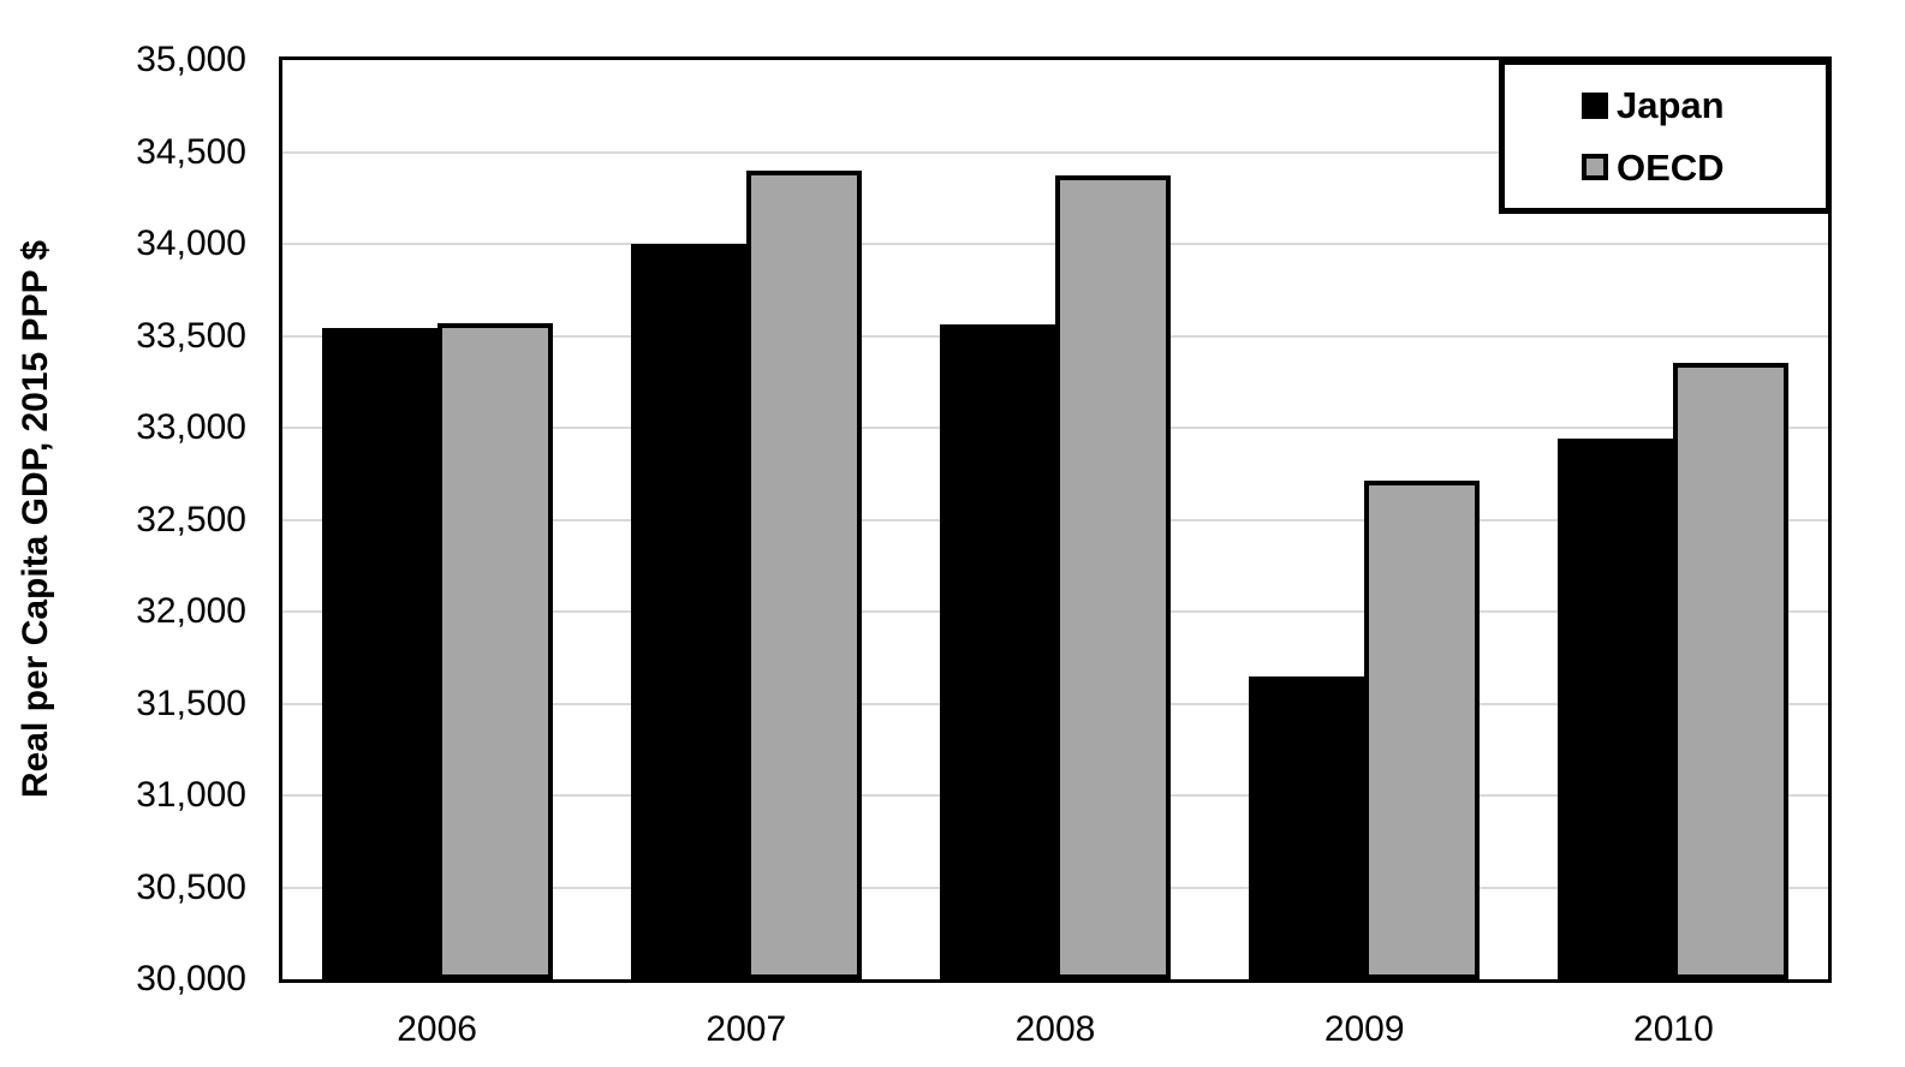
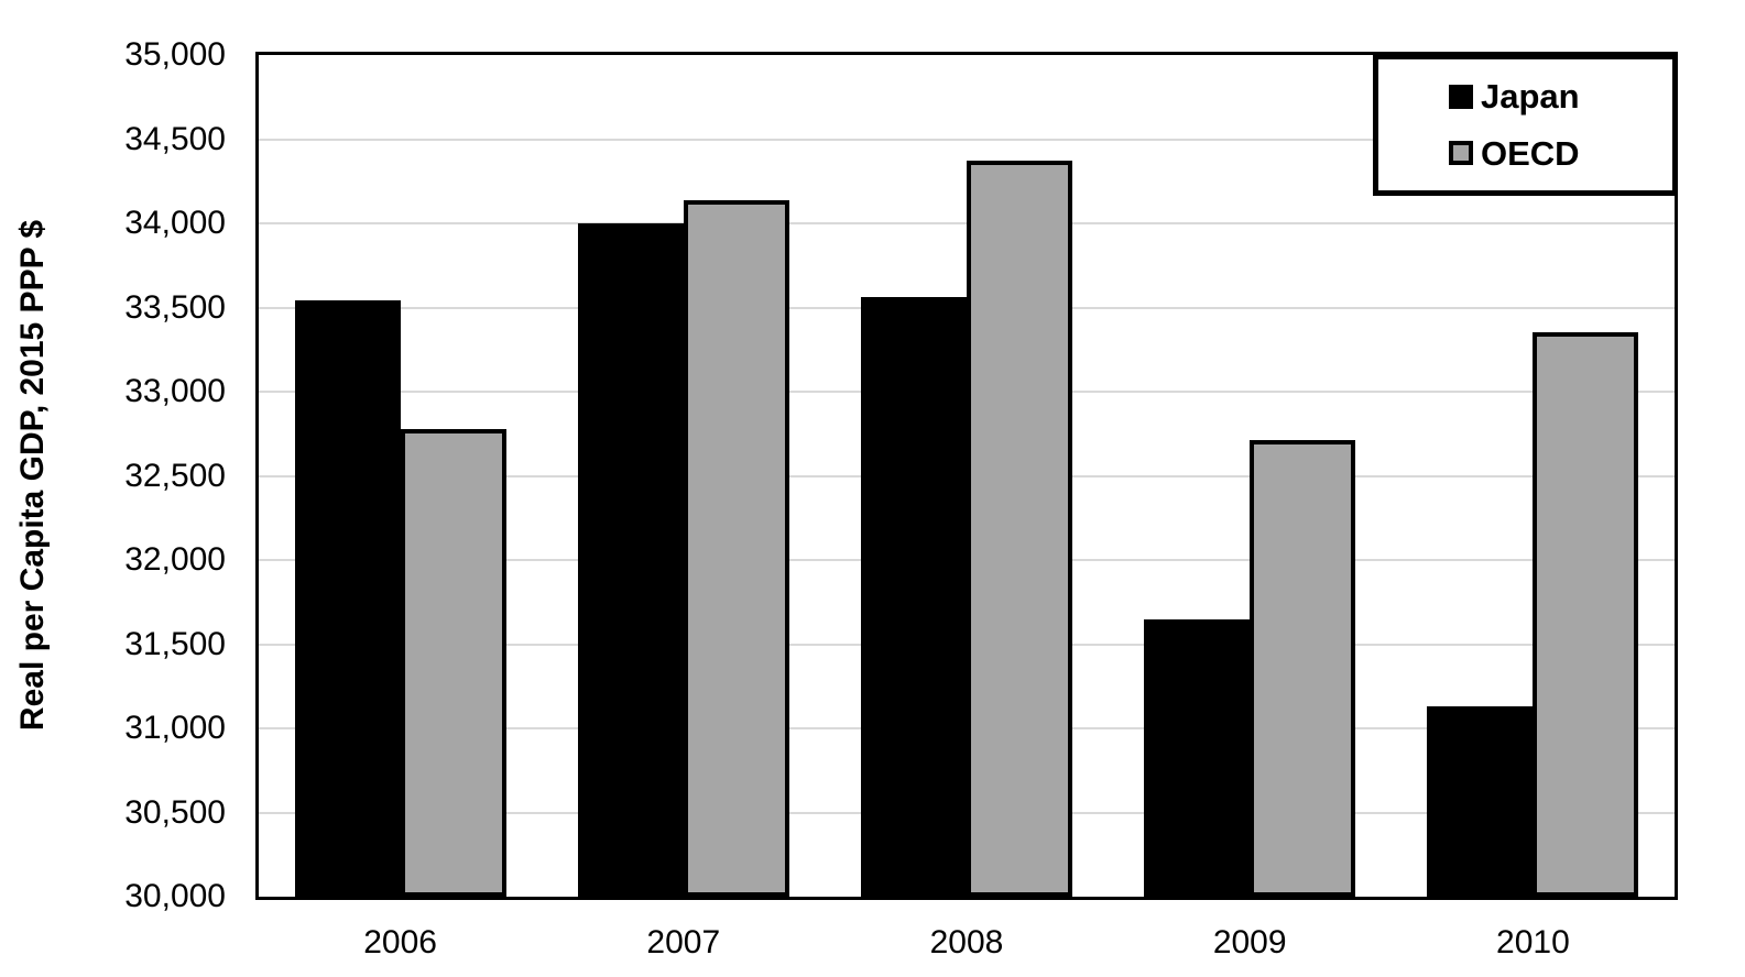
OECD/2006: 33570 -> 32780
OECD/2007: 34400 -> 34140
Japan/2010: 32940 -> 31130
